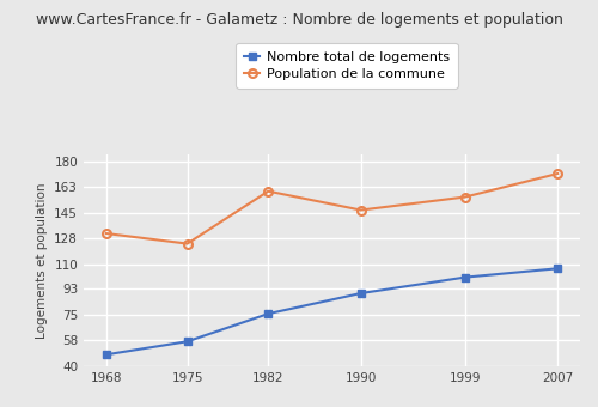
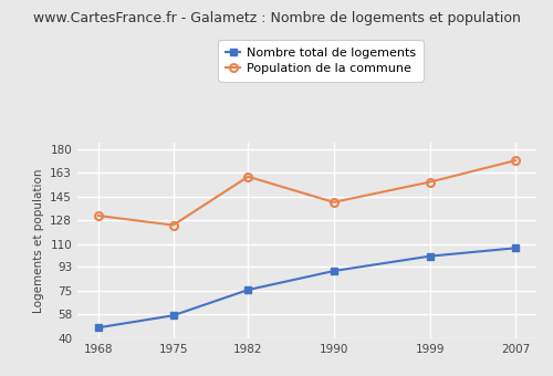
Population de la commune/1990: 147 -> 141
